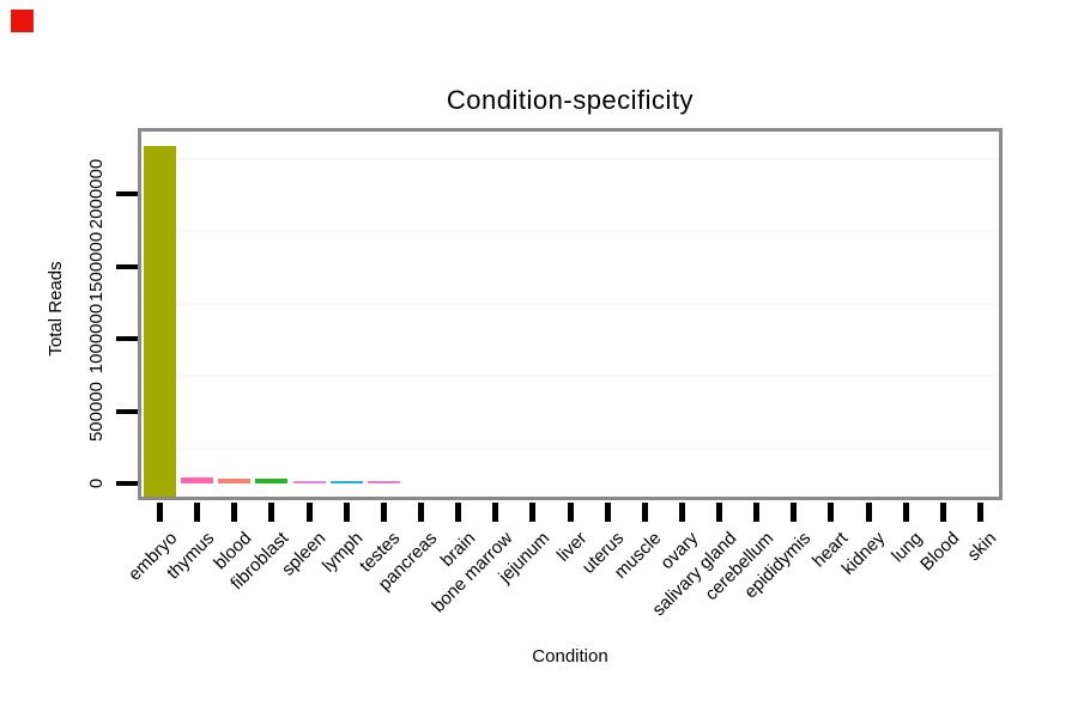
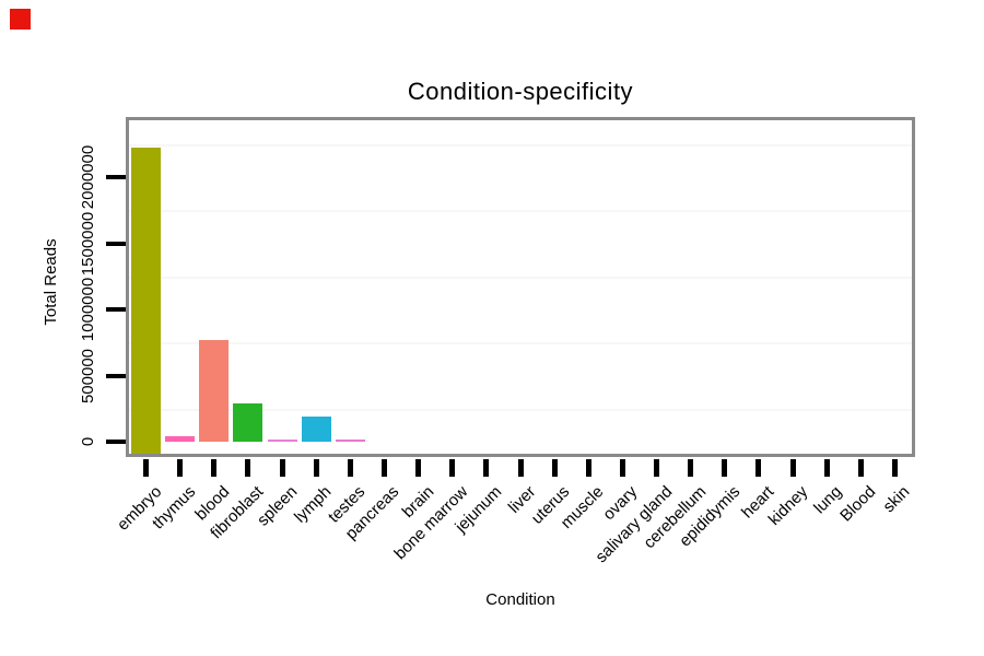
embryo: 2330000 -> 2220000
blood: 30000 -> 770000
fibroblast: 40000 -> 290000
lymph: 20000 -> 190000
